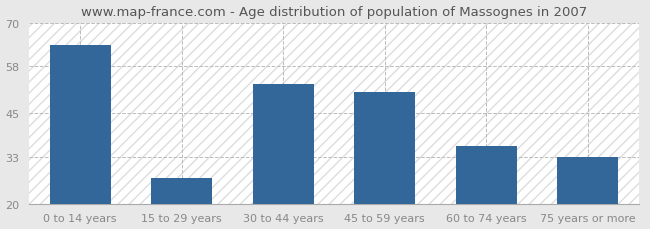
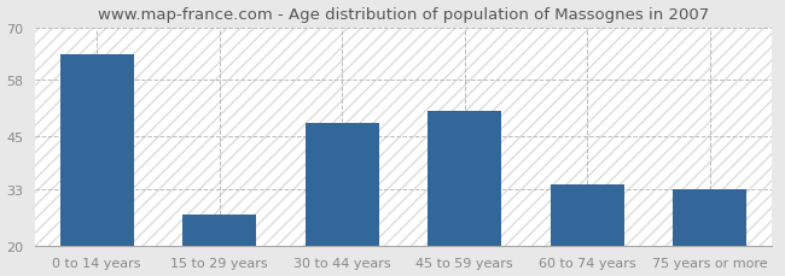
30 to 44 years: 53 -> 48
60 to 74 years: 36 -> 34
